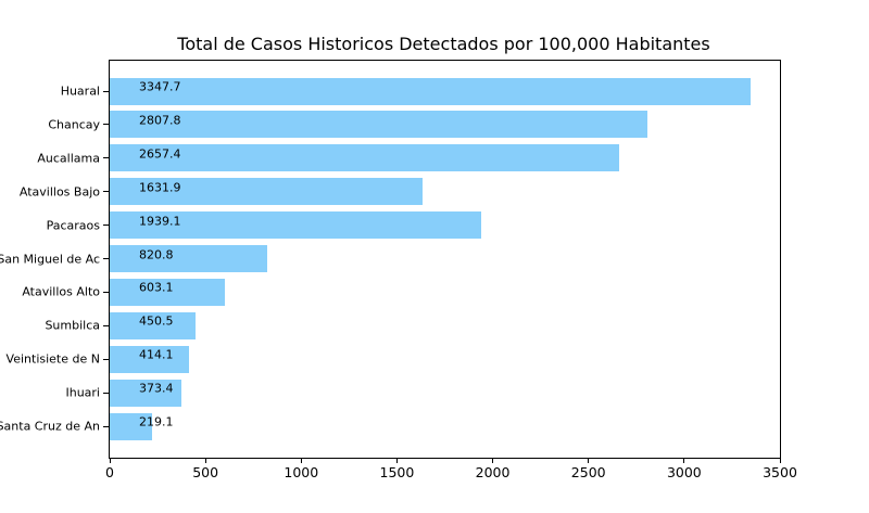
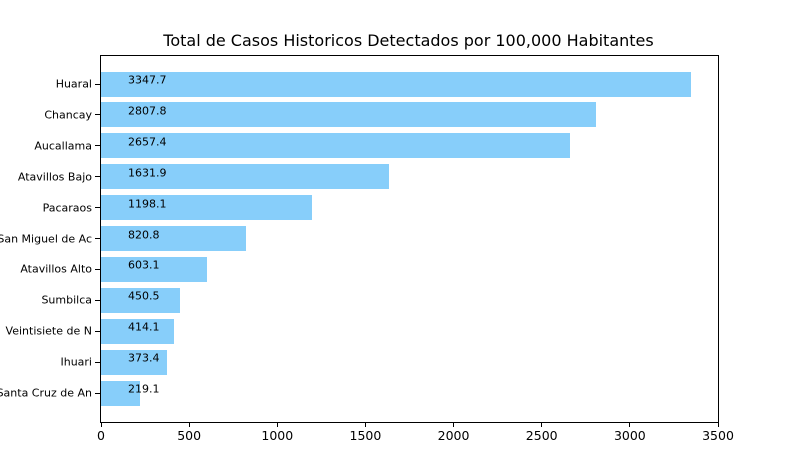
Pacaraos: 1939.1 -> 1198.1
